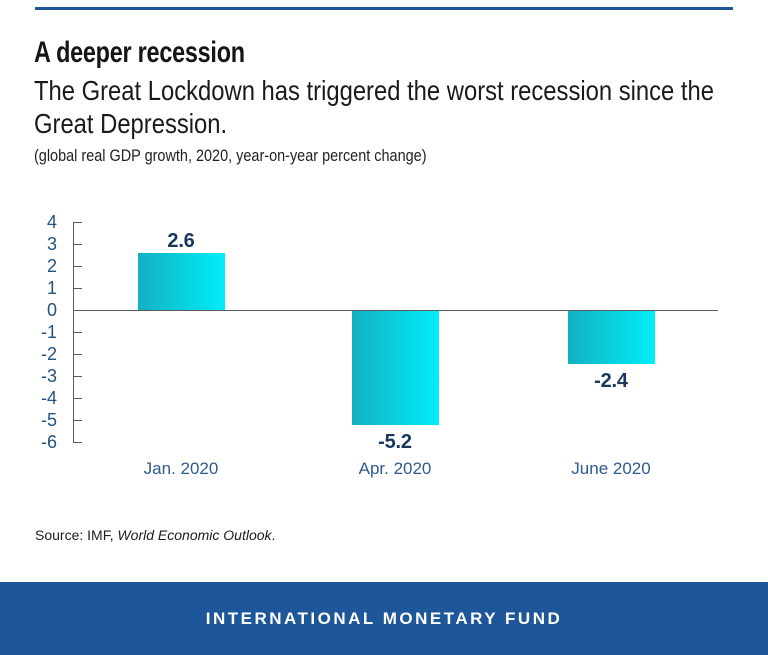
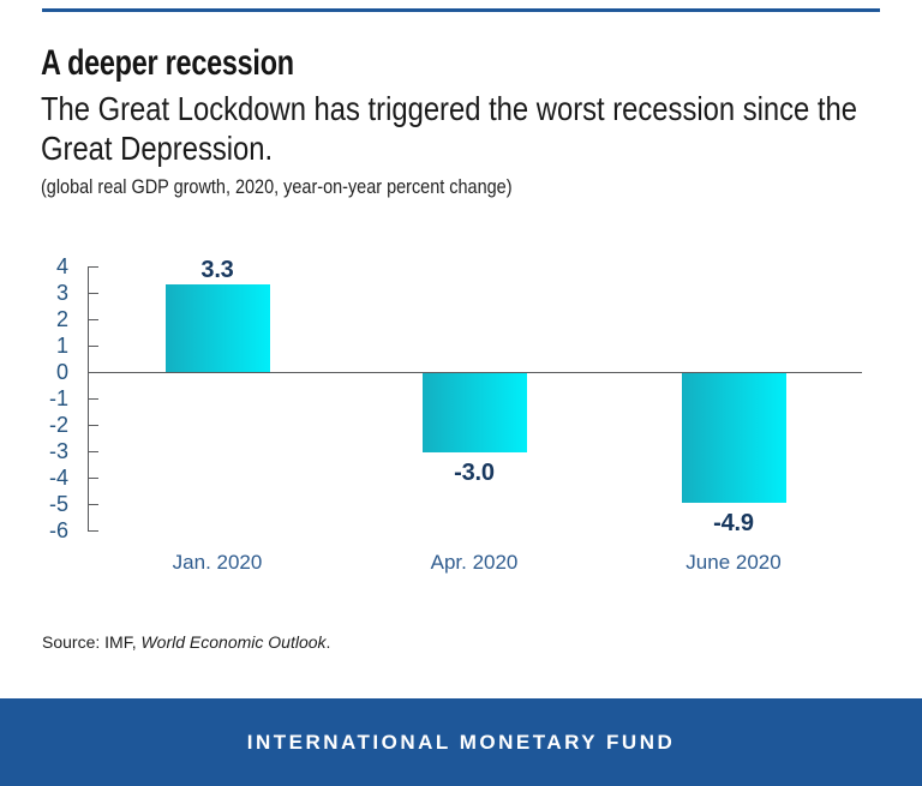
Jan. 2020: 2.6 -> 3.3
Apr. 2020: -5.2 -> -3.0
June 2020: -2.4 -> -4.9
